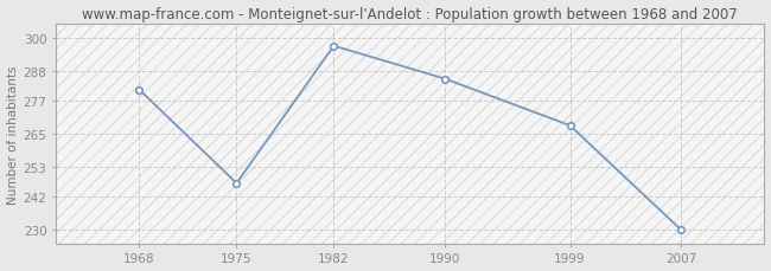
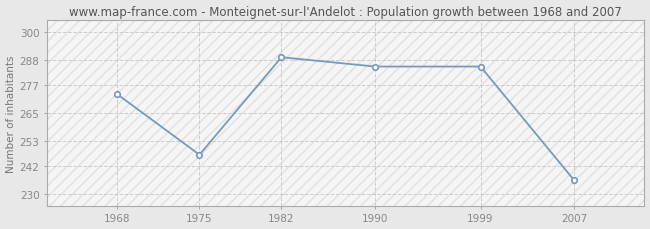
1968: 281 -> 273
1982: 297 -> 289
1999: 268 -> 285
2007: 230 -> 236
